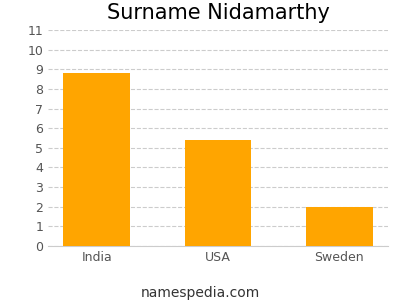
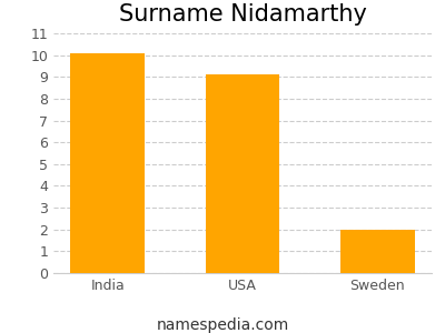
India: 8.8 -> 10.1
USA: 5.4 -> 9.1
